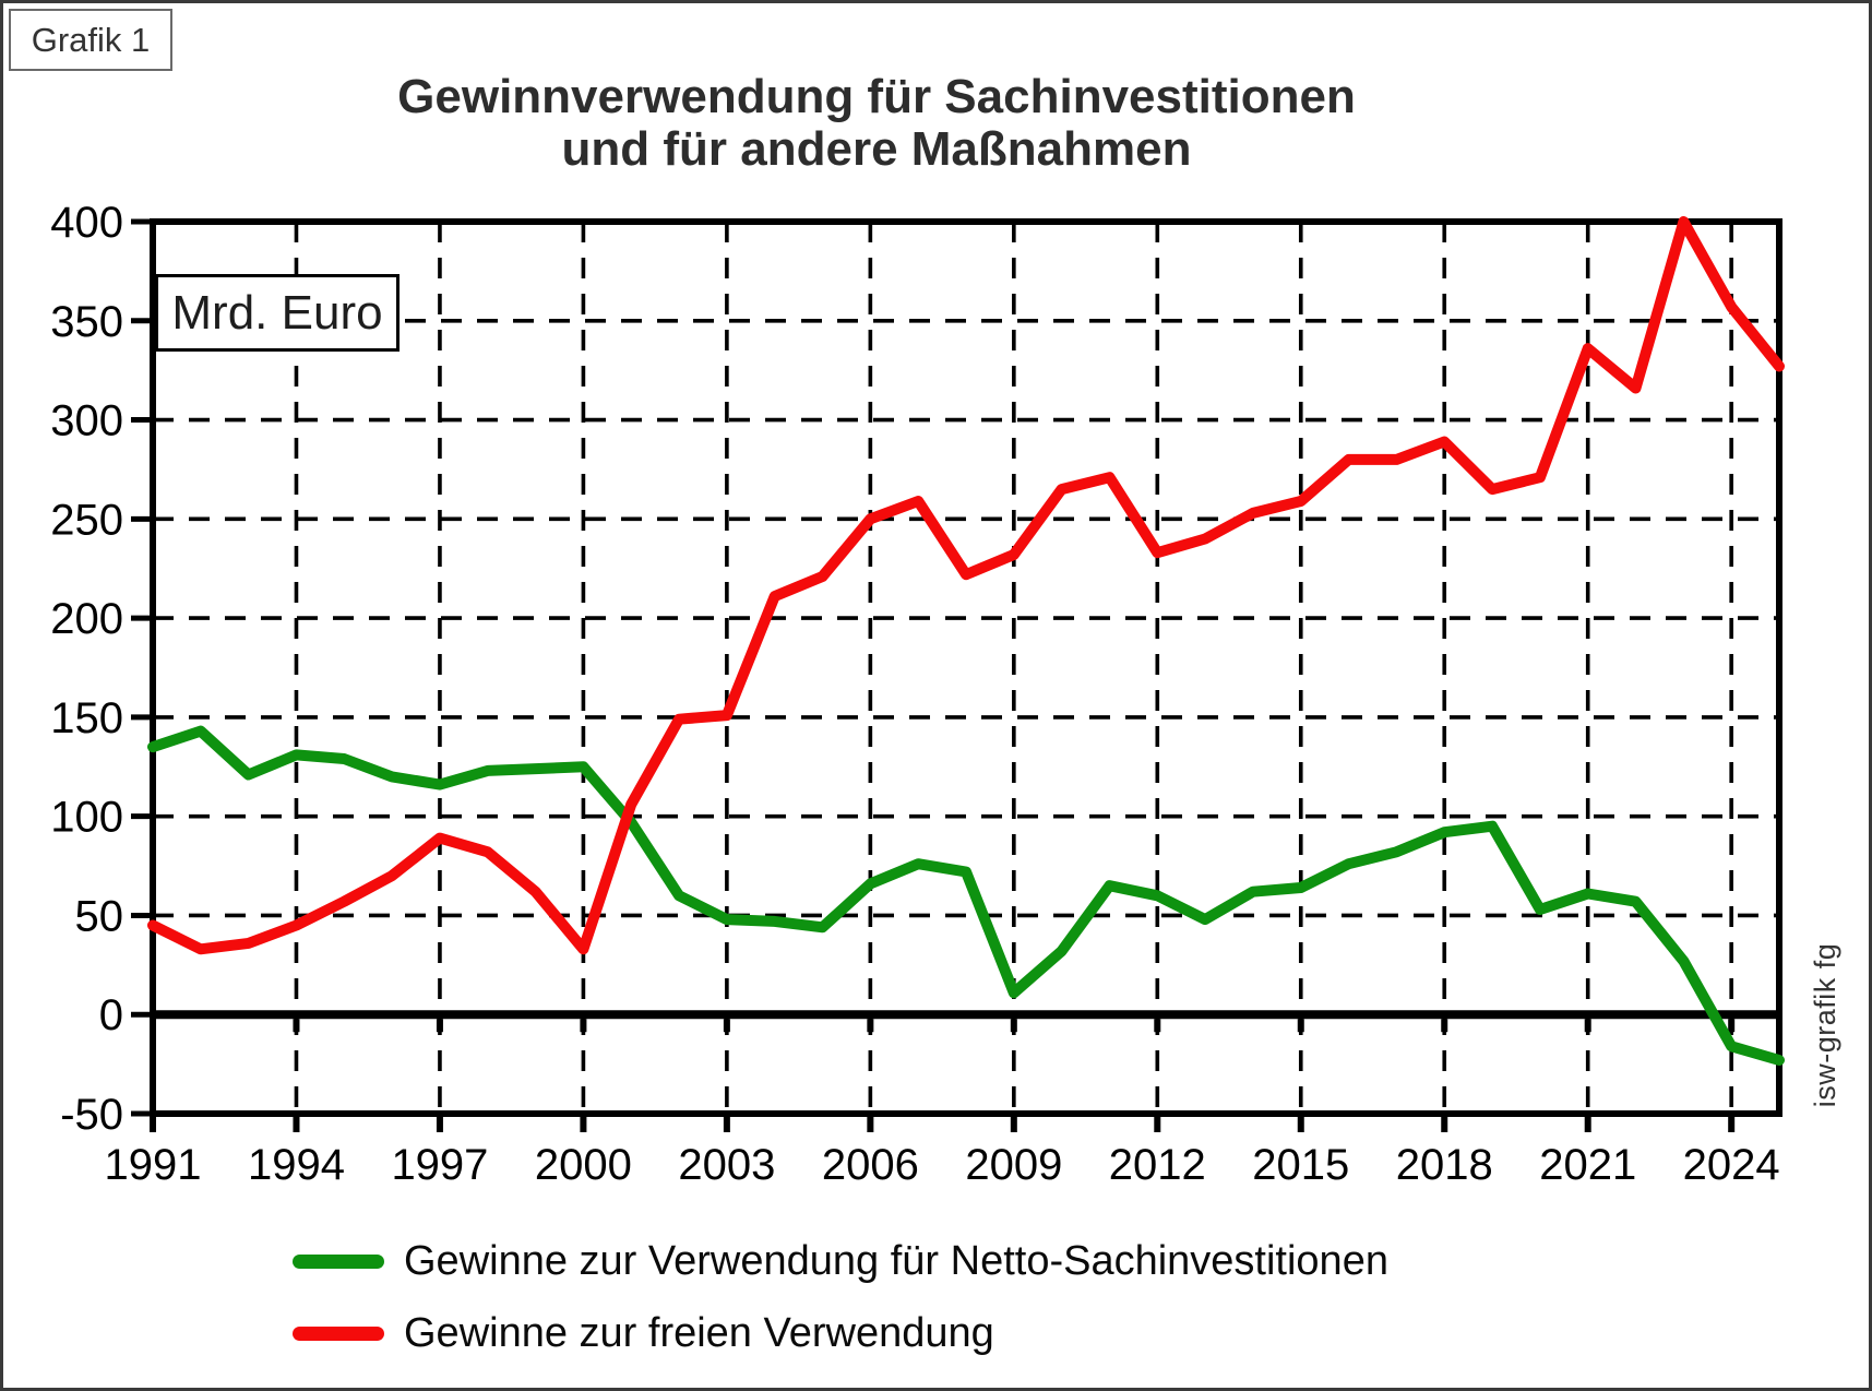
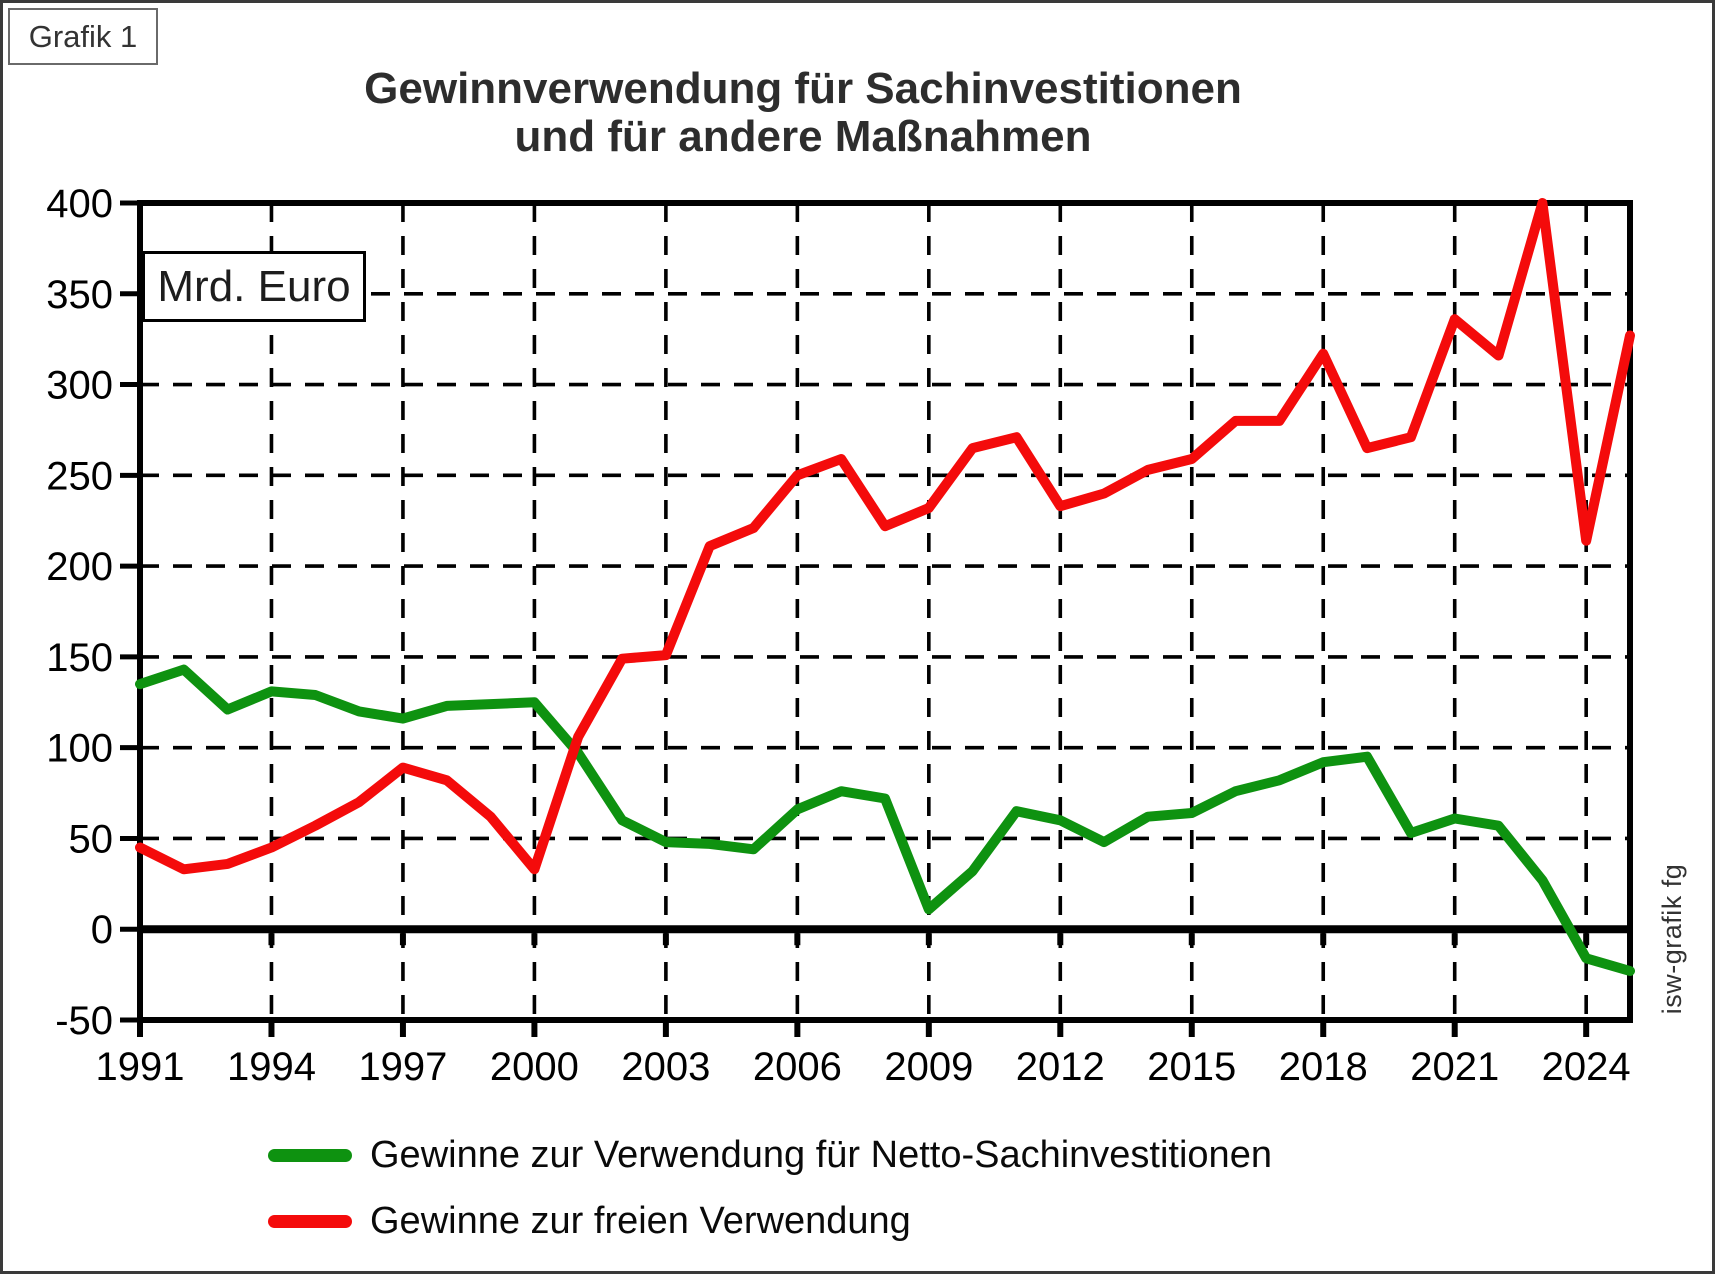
Gewinne zur freien Verwendung/2018: 289 -> 317
Gewinne zur freien Verwendung/2024: 357 -> 214
